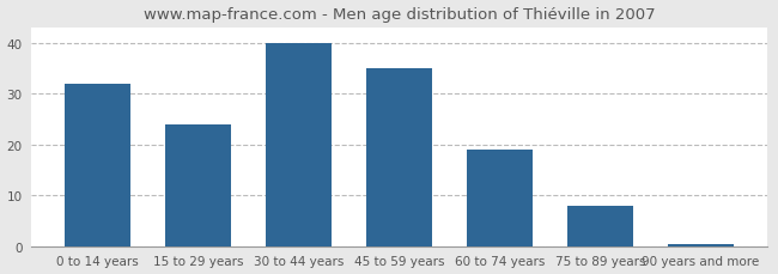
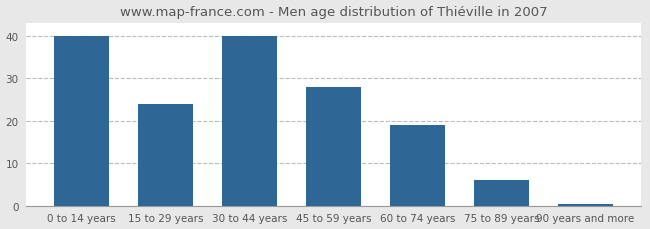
0 to 14 years: 32.0 -> 40.0
45 to 59 years: 35.0 -> 28.0
75 to 89 years: 8.0 -> 6.0
